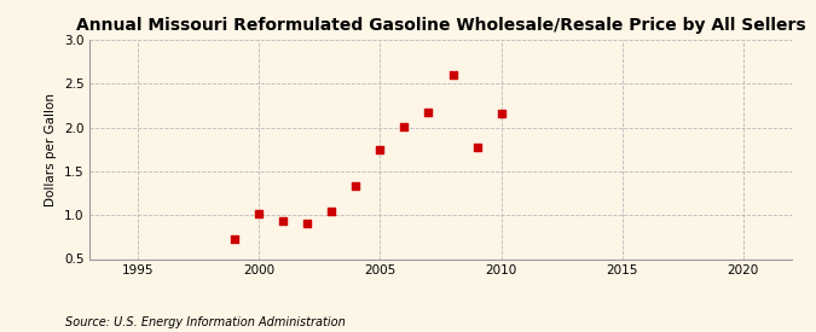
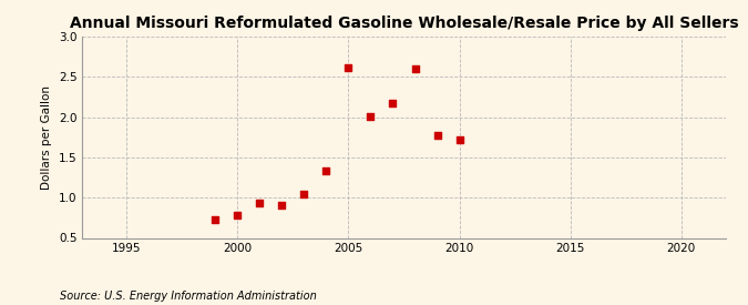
2000: 1.01 -> 0.78
2005: 1.74 -> 2.62
2010: 2.16 -> 1.72
